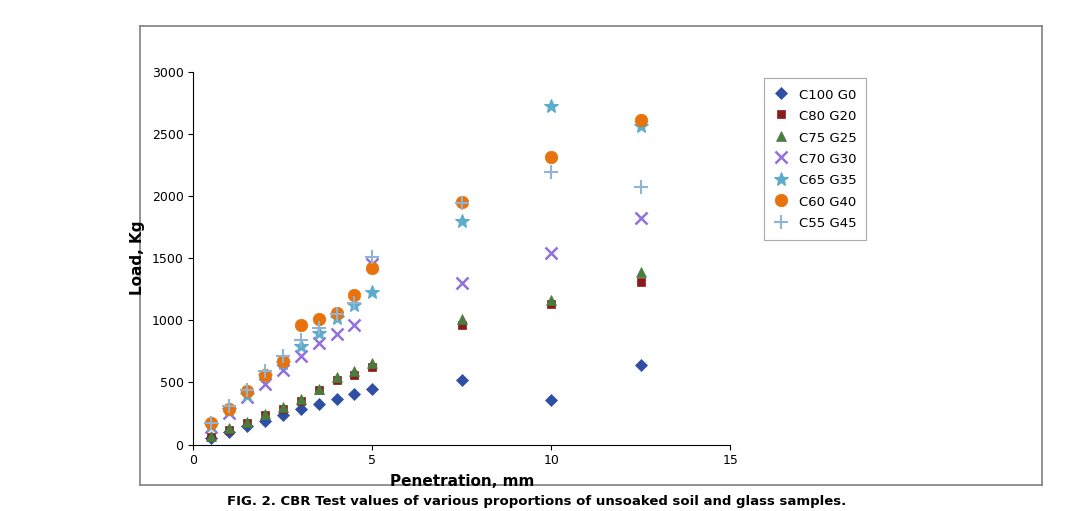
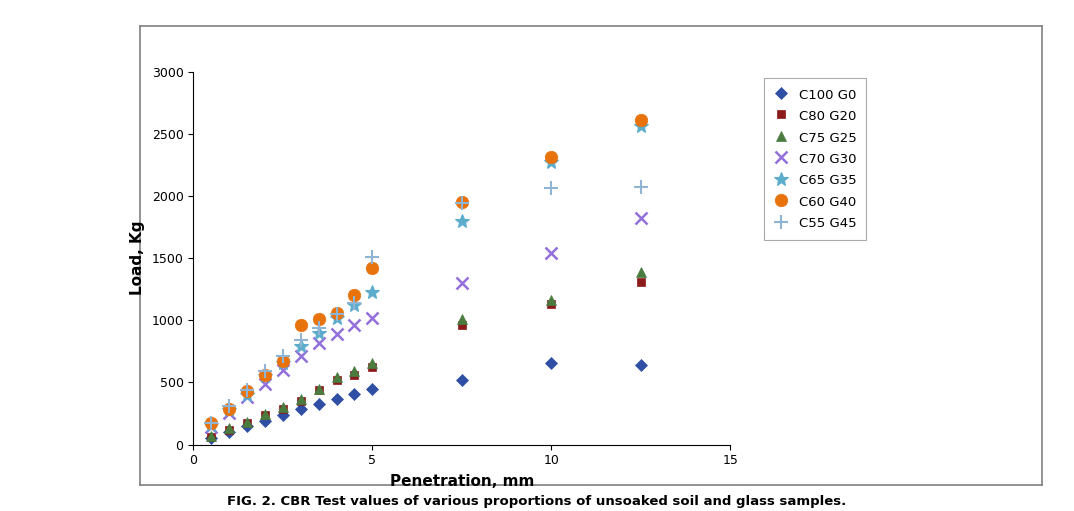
C70 G30/5: 1450 -> 1020
C100 G0/10: 360 -> 660
C65 G35/10: 2720 -> 2270
C55 G45/10: 2190 -> 2060
